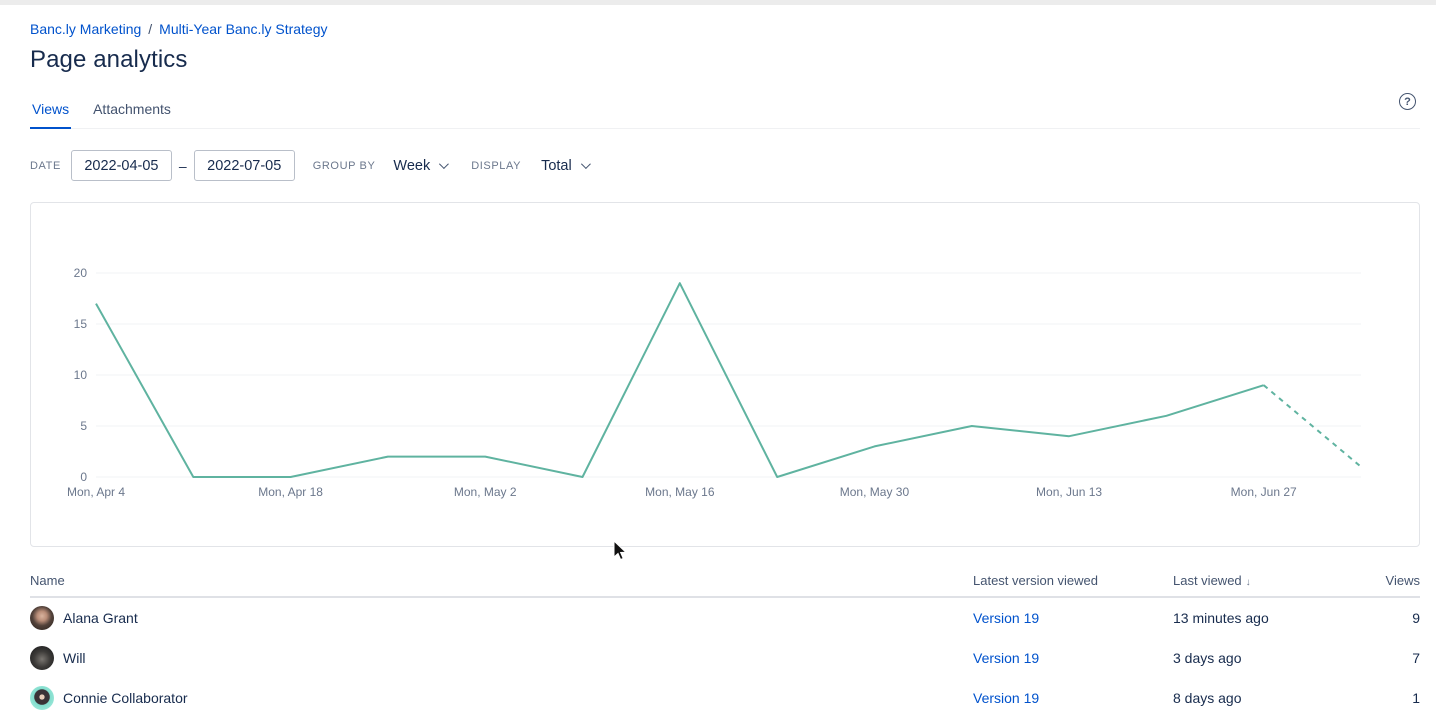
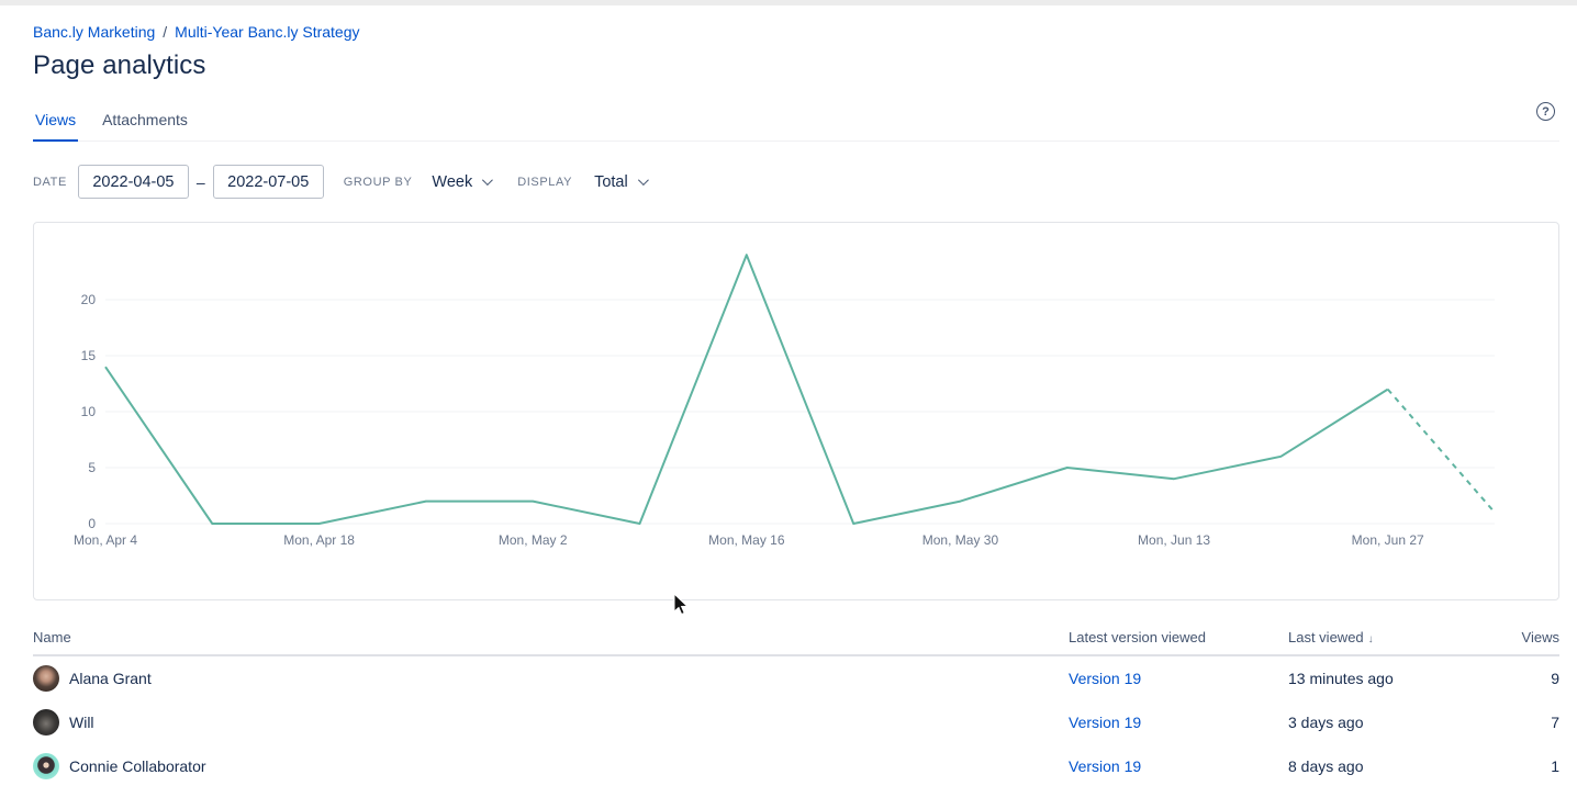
Mon, Apr 4: 17 -> 14
Mon, May 16: 19 -> 24
Mon, May 30: 3 -> 2
Mon, Jun 27: 9 -> 12
